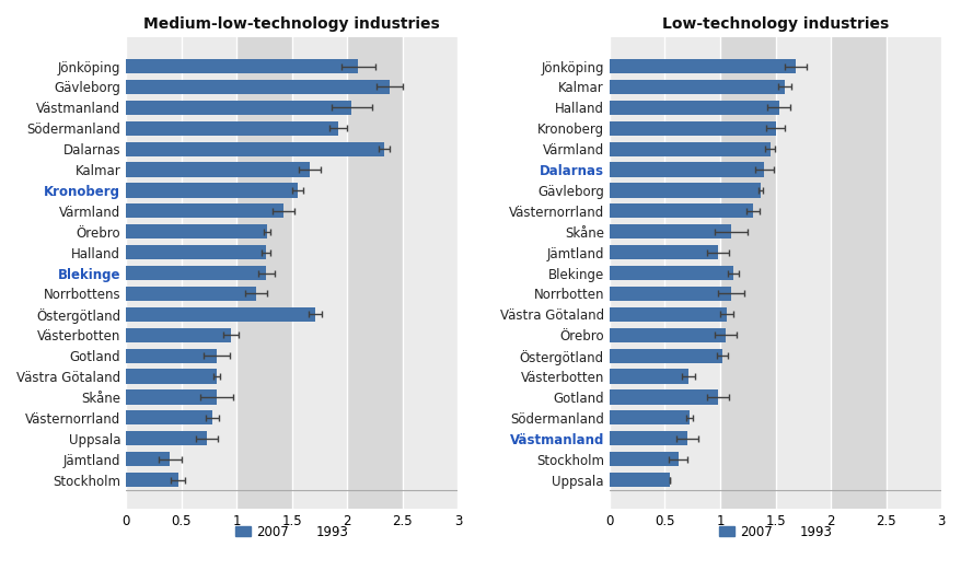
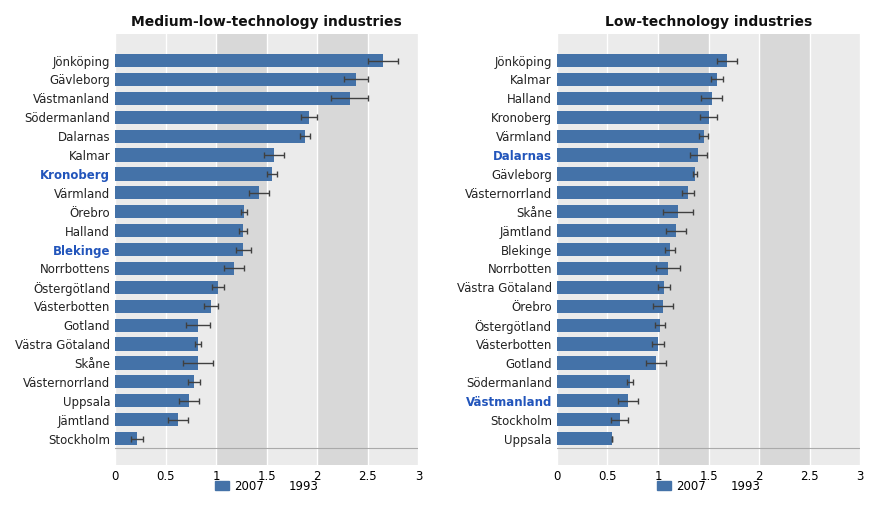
Medium-low-technology industries/Jönköping: 2.10 -> 2.65
Medium-low-technology industries/Västmanland: 2.04 -> 2.32
Medium-low-technology industries/Dalarnas: 2.33 -> 1.88
Medium-low-technology industries/Kalmar: 1.66 -> 1.57
Medium-low-technology industries/Östergötland: 1.71 -> 1.02
Medium-low-technology industries/Jämtland: 0.40 -> 0.62
Medium-low-technology industries/Stockholm: 0.47 -> 0.22
Low-technology industries/Skåne: 1.10 -> 1.20
Low-technology industries/Jämtland: 0.98 -> 1.18
Low-technology industries/Västerbotten: 0.71 -> 1.00
